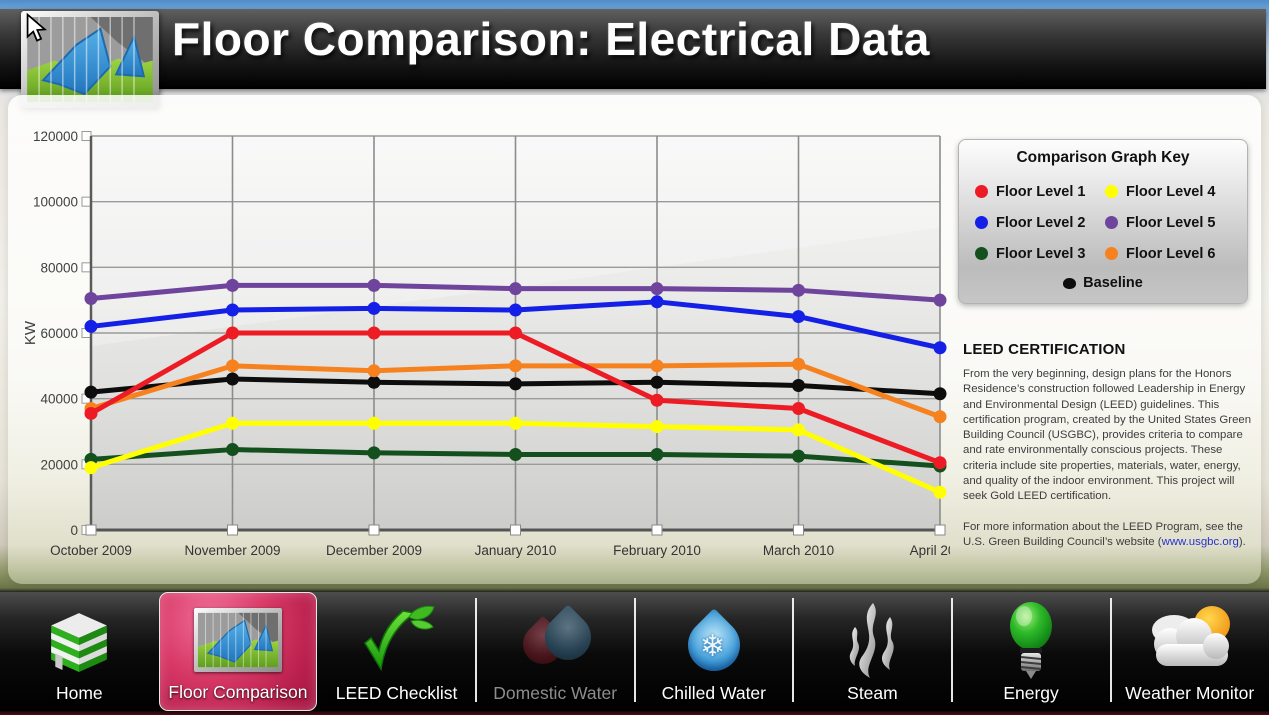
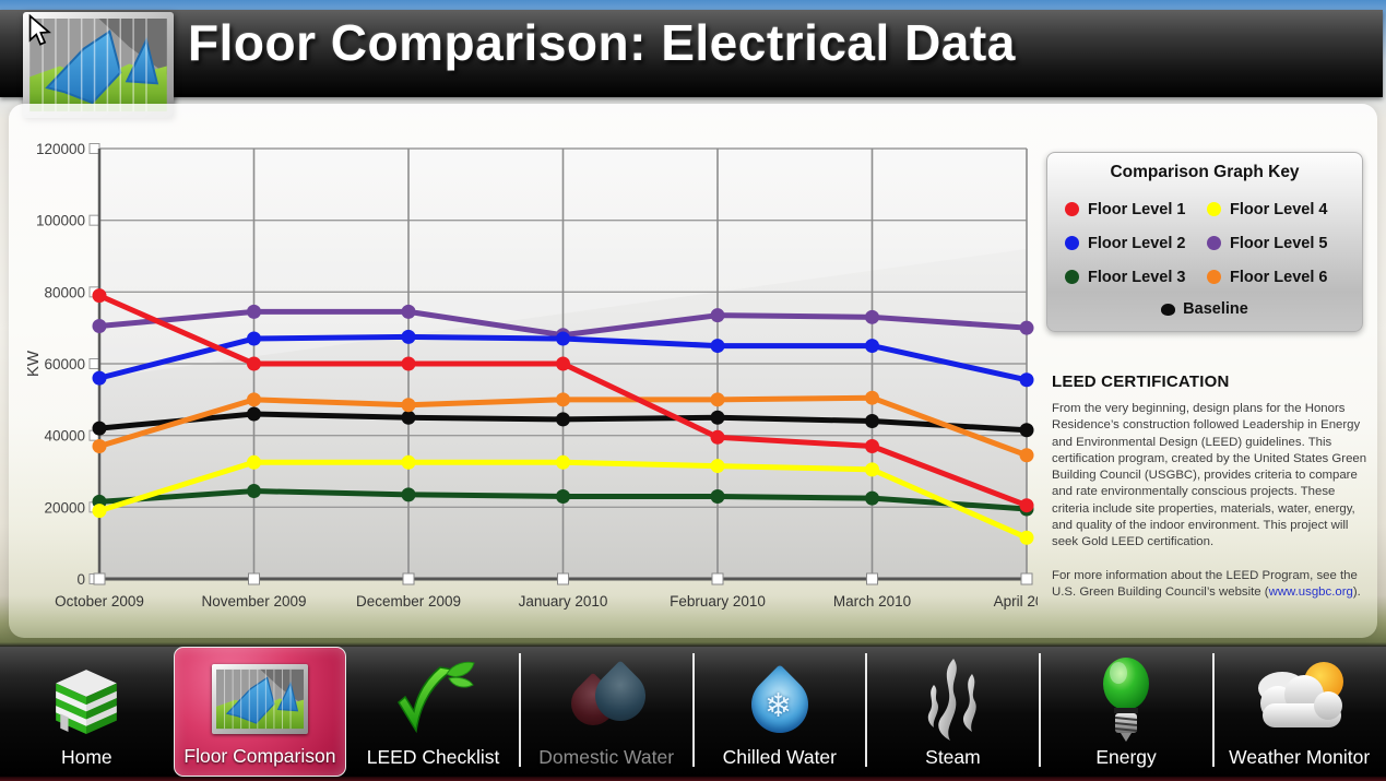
Floor Level 1/October 2009: 36000 -> 79000
Floor Level 2/October 2009: 62000 -> 56000
Floor Level 5/January 2010: 74000 -> 68000
Floor Level 2/February 2010: 70000 -> 65000
